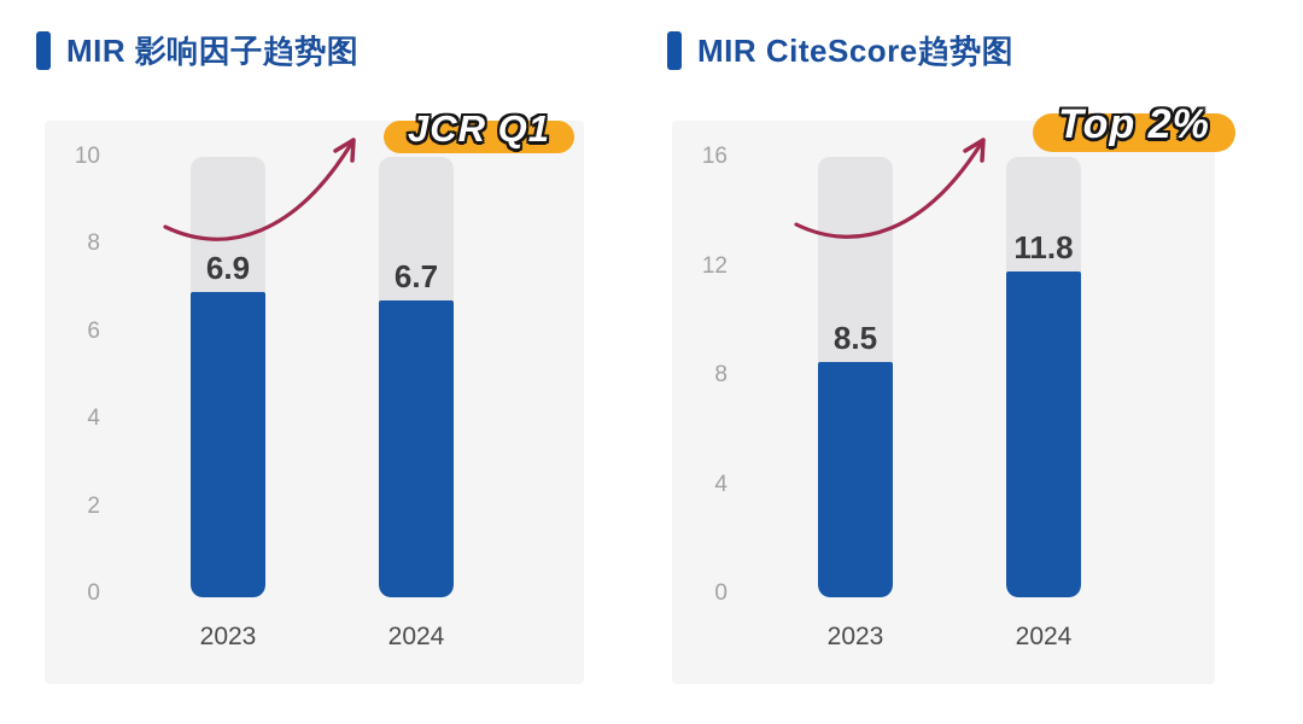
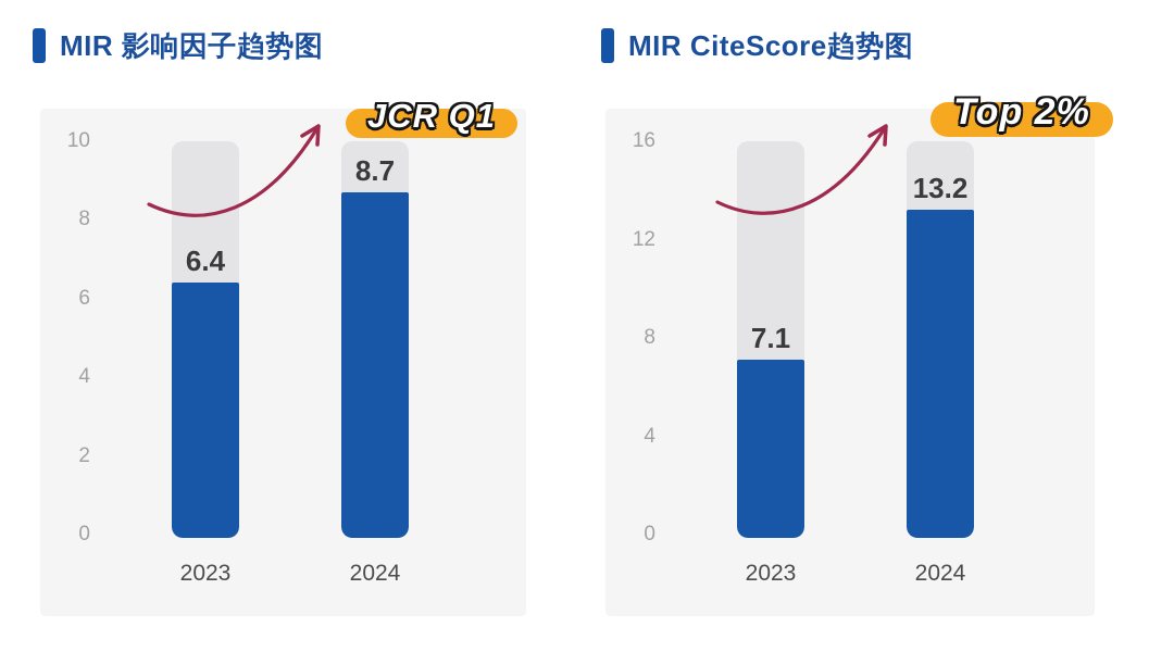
MIR 影响因子趋势图/2023: 6.9 -> 6.4
MIR 影响因子趋势图/2024: 6.7 -> 8.7
MIR CiteScore趋势图/2023: 8.5 -> 7.1
MIR CiteScore趋势图/2024: 11.8 -> 13.2
